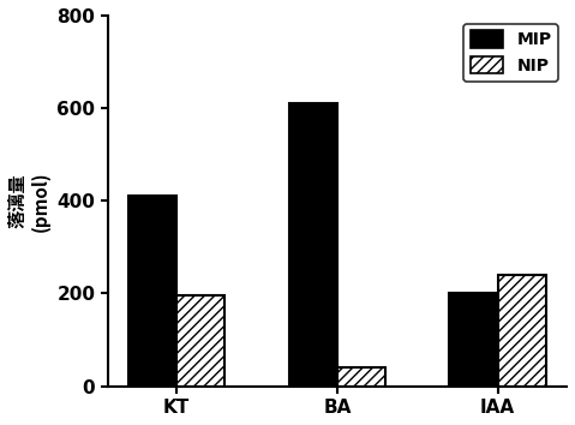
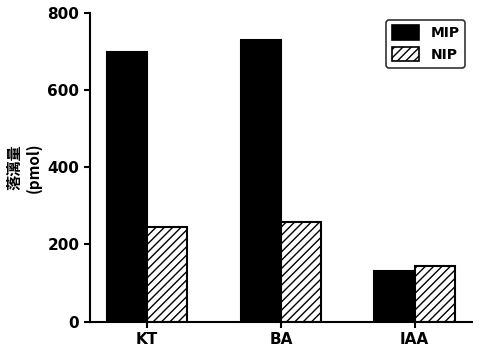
MIP/KT: 410 -> 700
NIP/KT: 195 -> 245
MIP/BA: 610 -> 730
NIP/BA: 40 -> 258
MIP/IAA: 200 -> 130
NIP/IAA: 240 -> 145
